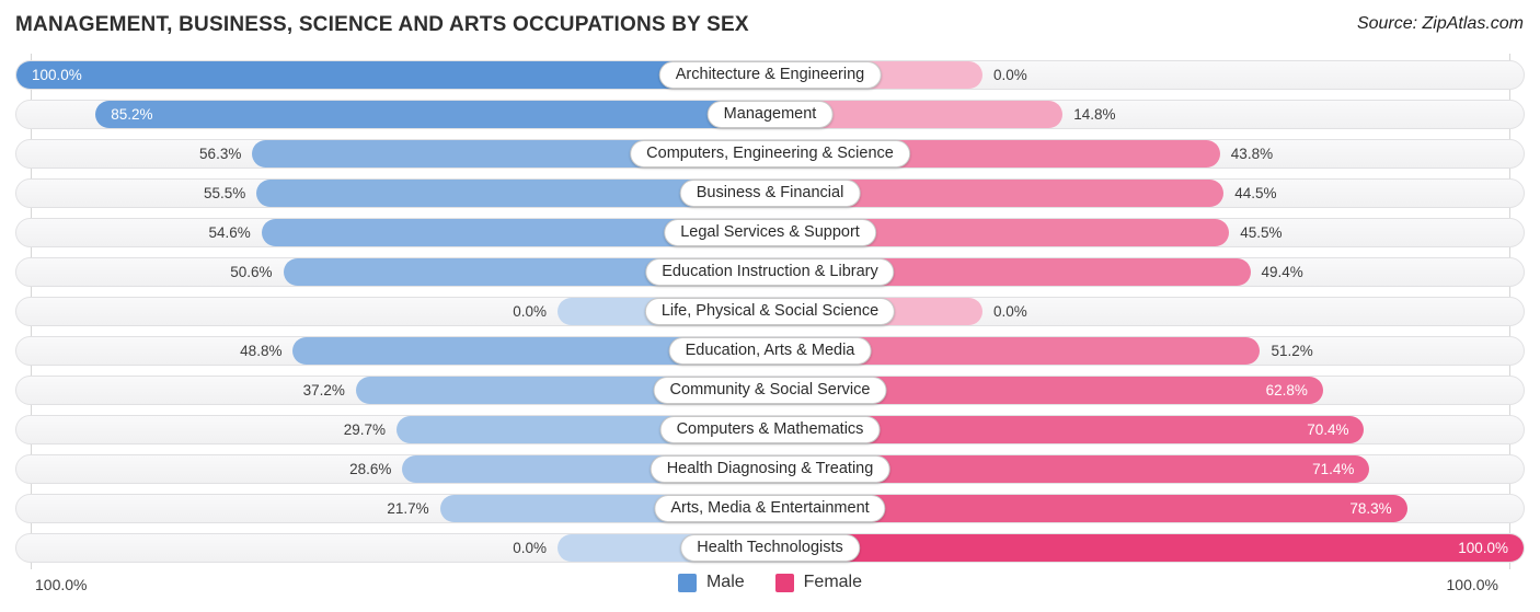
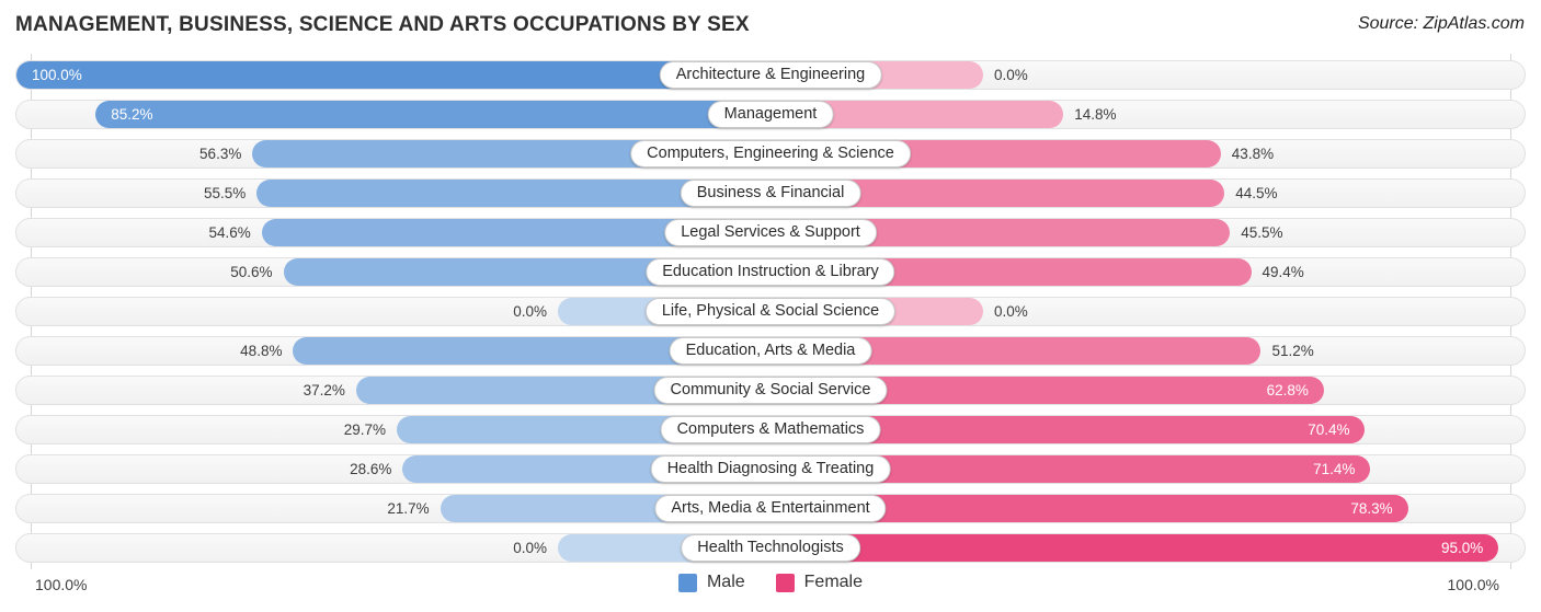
Female/Health Technologists: 100.0% -> 95.0%
